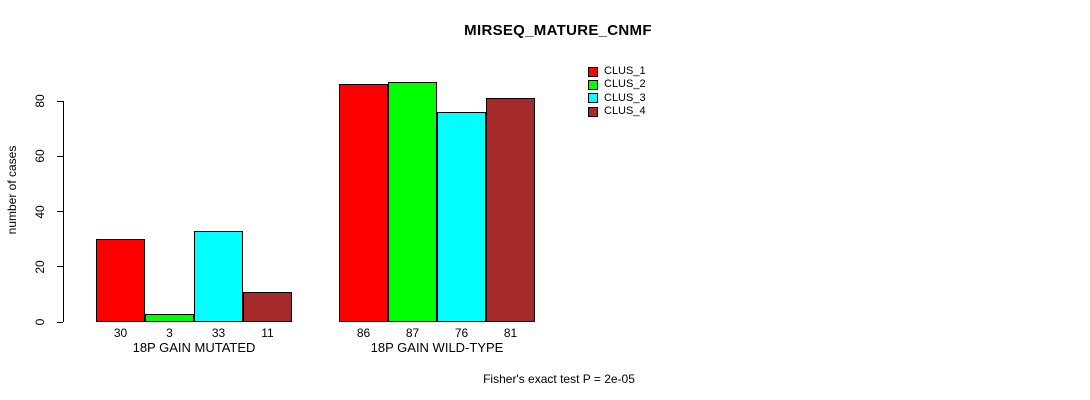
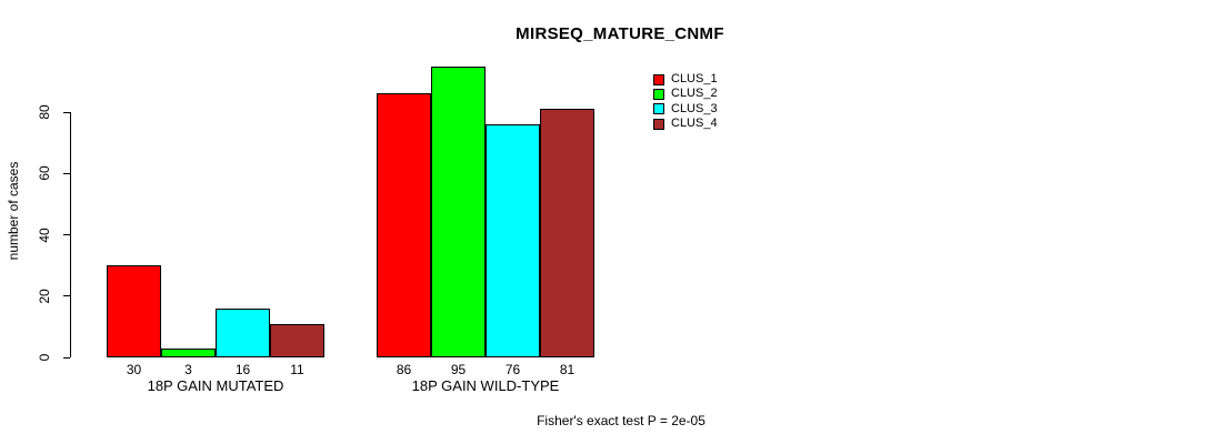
CLUS_3/18P GAIN MUTATED: 33 -> 16
CLUS_2/18P GAIN WILD-TYPE: 87 -> 95
